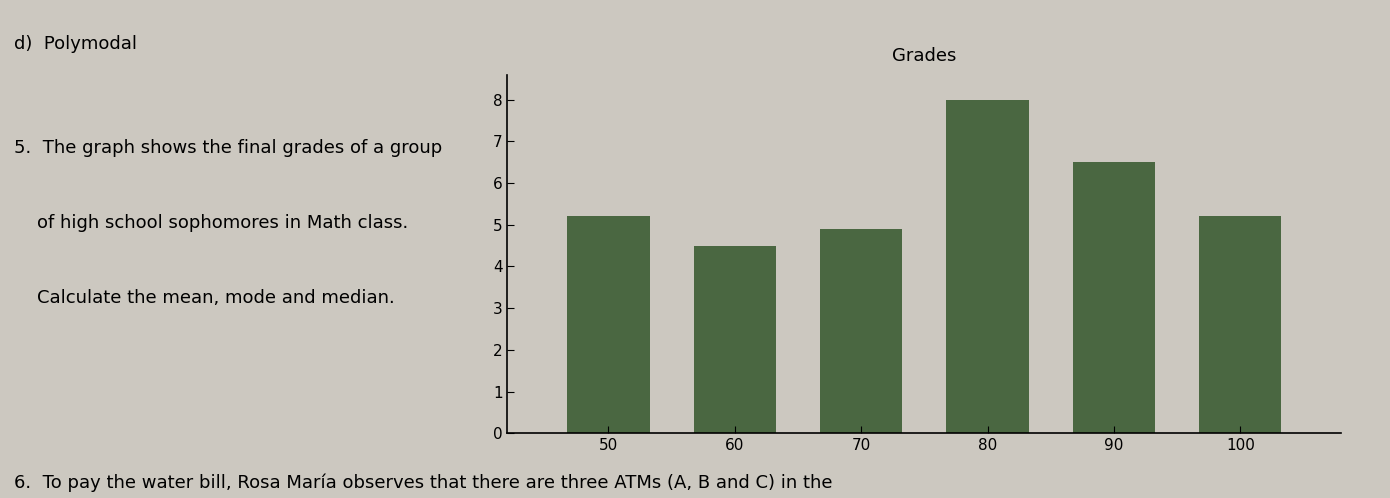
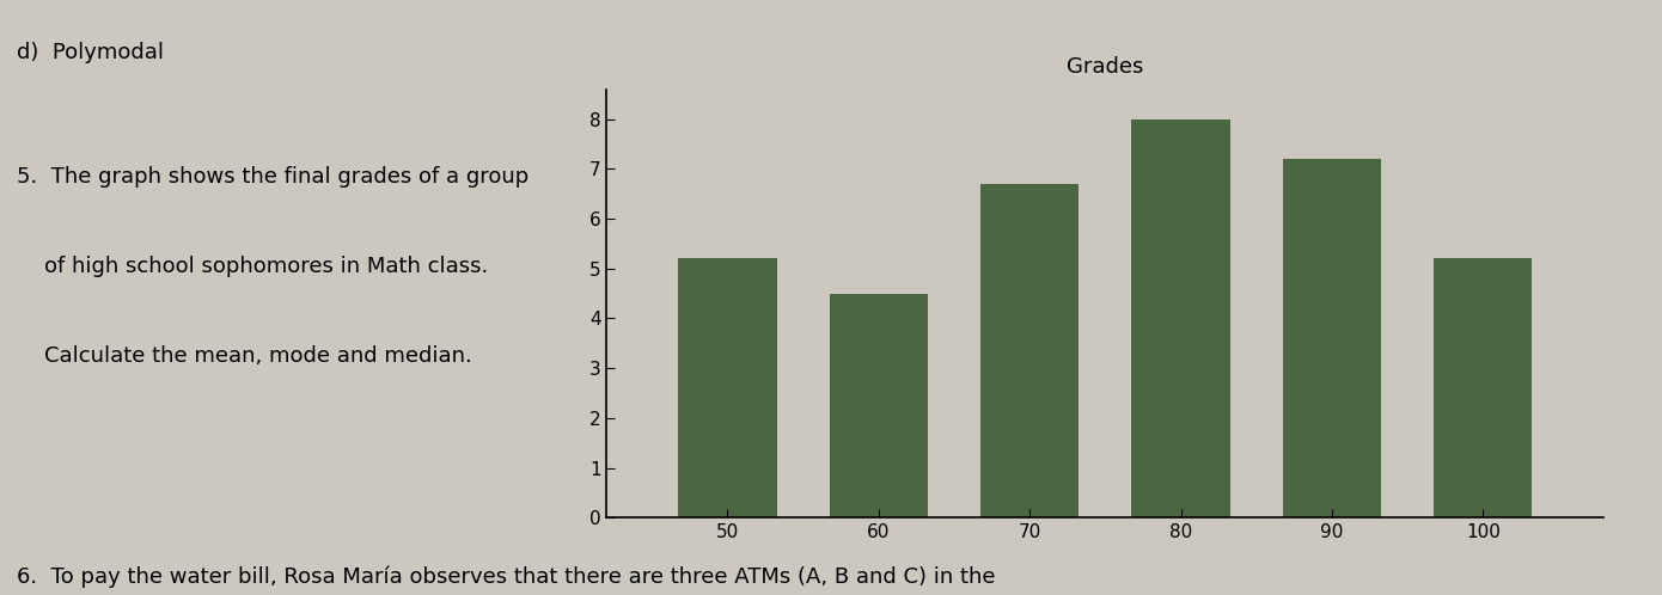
70: 4.9 -> 6.7
90: 6.5 -> 7.2
